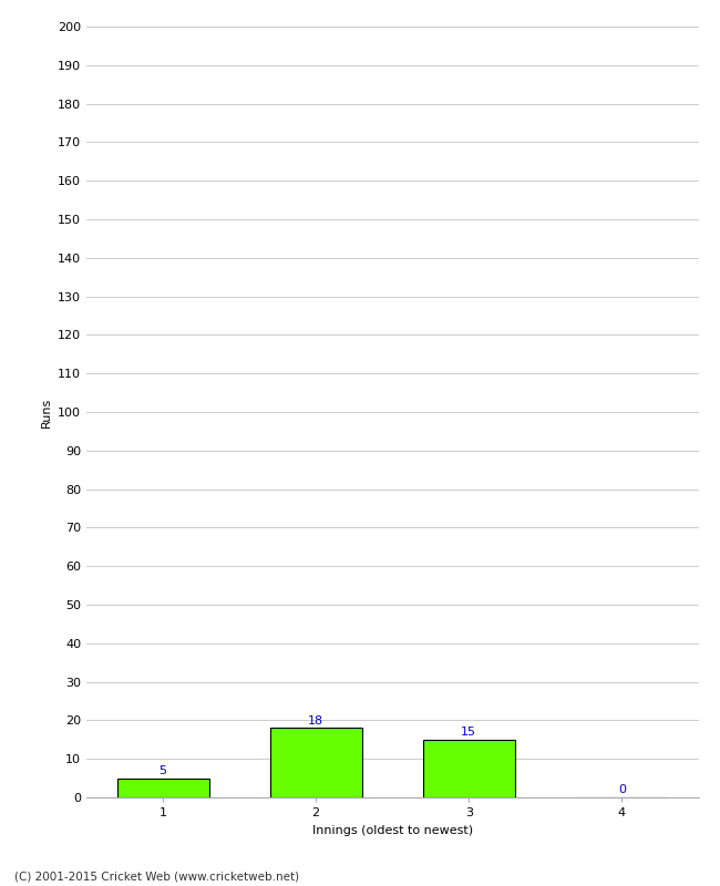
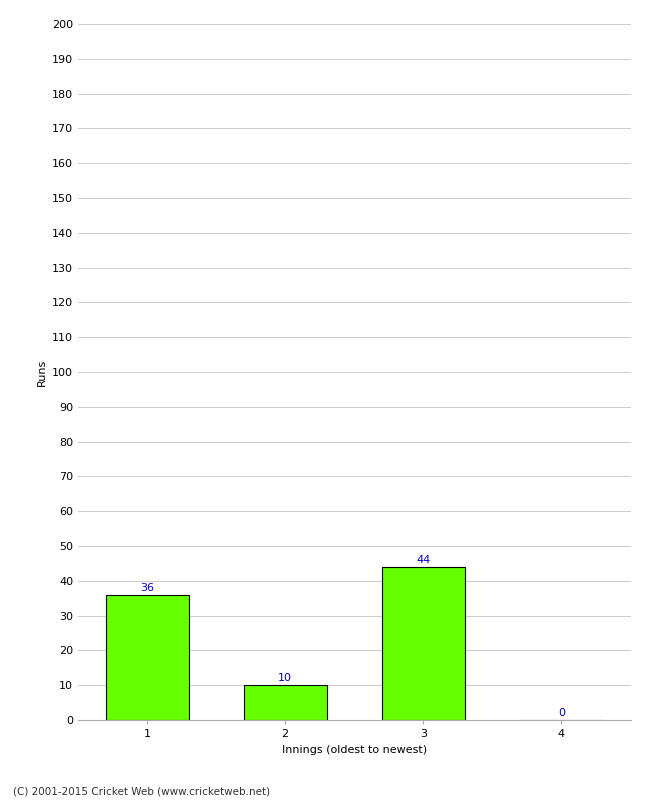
1: 5 -> 36
2: 18 -> 10
3: 15 -> 44
